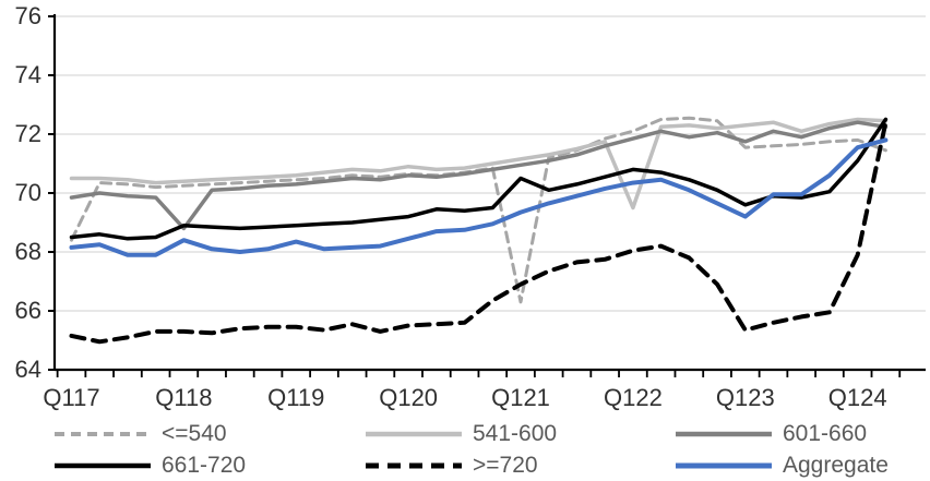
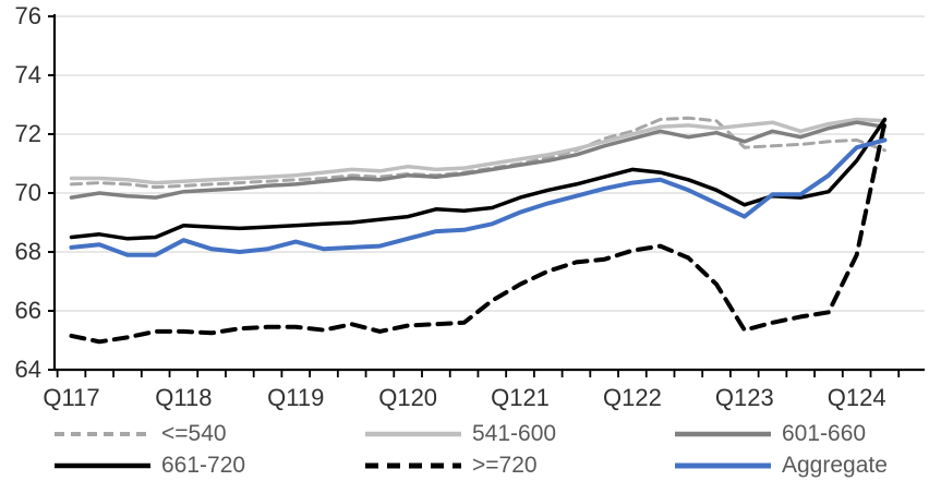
<=540/Q117: 68.4 -> 70.3
601-660/Q118: 68.8 -> 70.0
<=540/Q121: 66.3 -> 71.0
661-720/Q121: 70.5 -> 69.8
541-600/Q122: 69.5 -> 72.0
